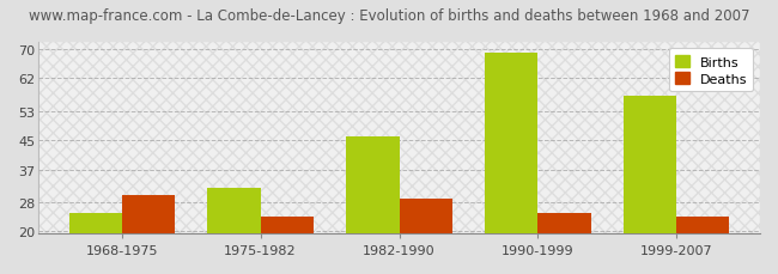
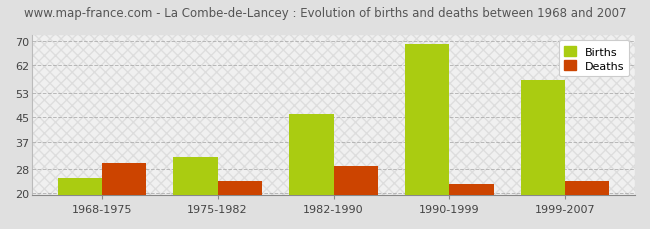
Deaths/1990-1999: 25 -> 23
